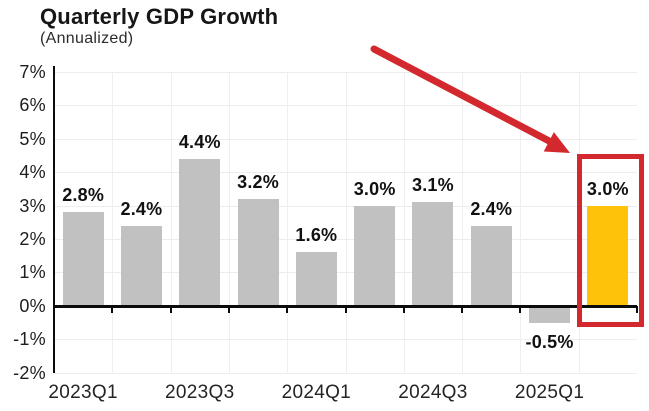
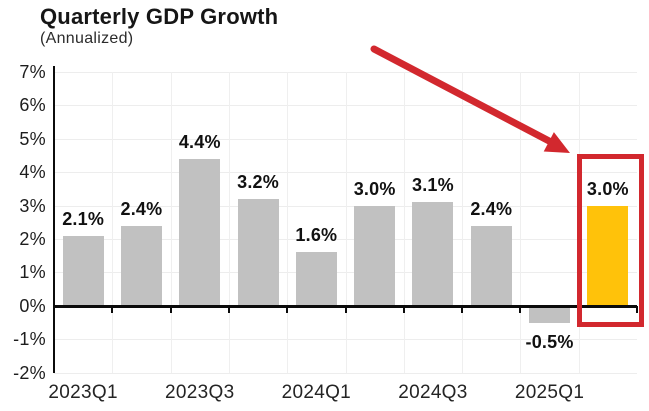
2023Q1: 2.8% -> 2.1%
